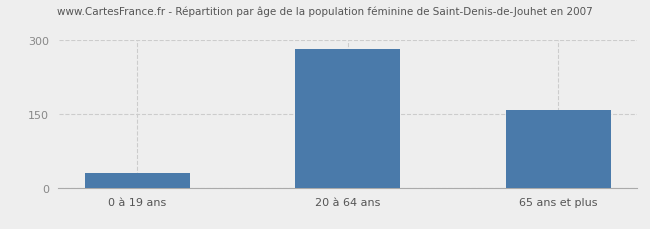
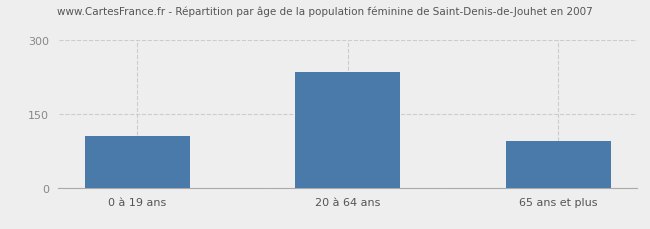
0 à 19 ans: 30 -> 105
20 à 64 ans: 283 -> 235
65 ans et plus: 158 -> 95
